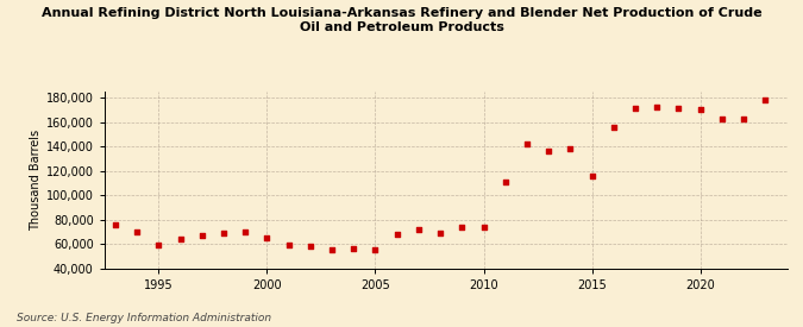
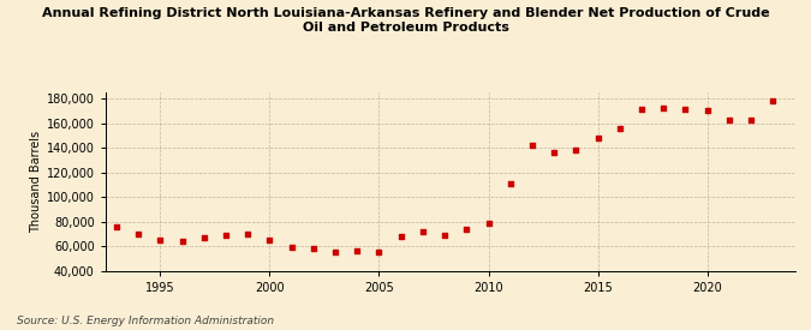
1995: 59,000 -> 65,000
2010: 74,000 -> 79,000
2015: 116,000 -> 148,000
